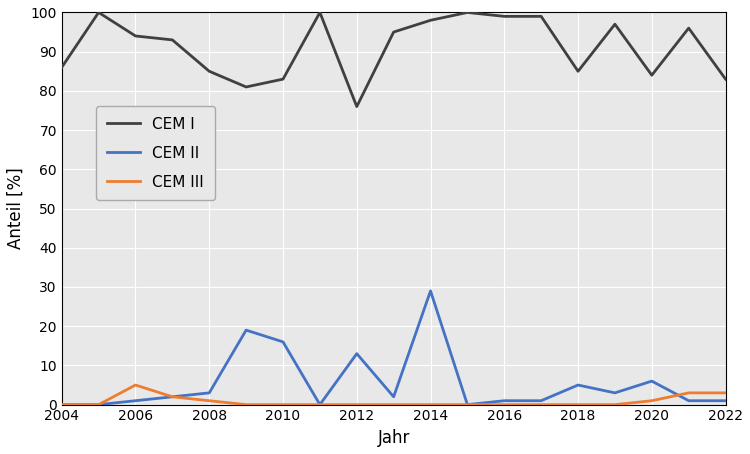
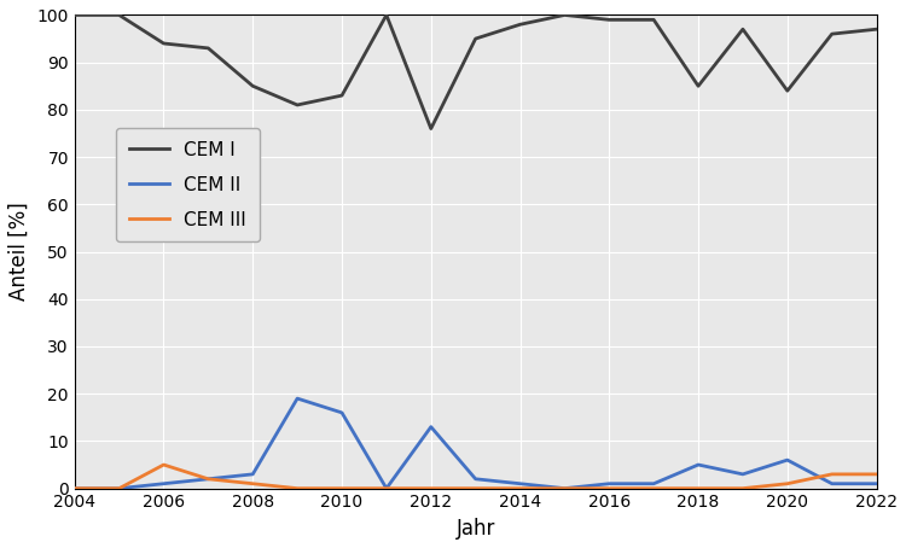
CEM I/2004: 86 -> 100
CEM II/2014: 29 -> 1
CEM I/2022: 83 -> 97
